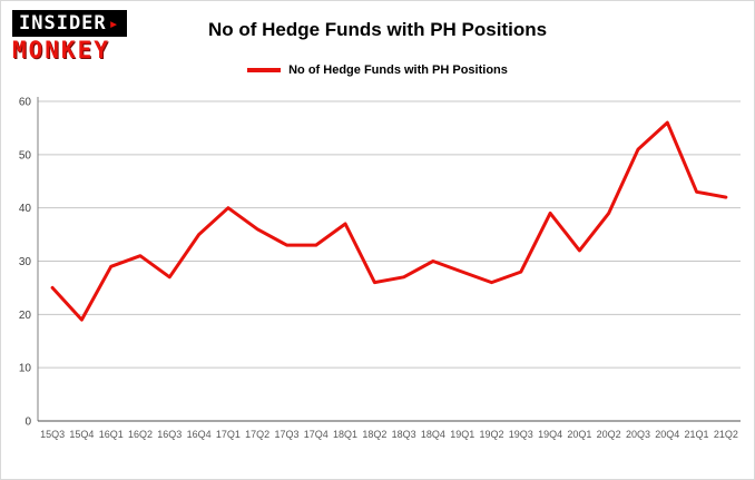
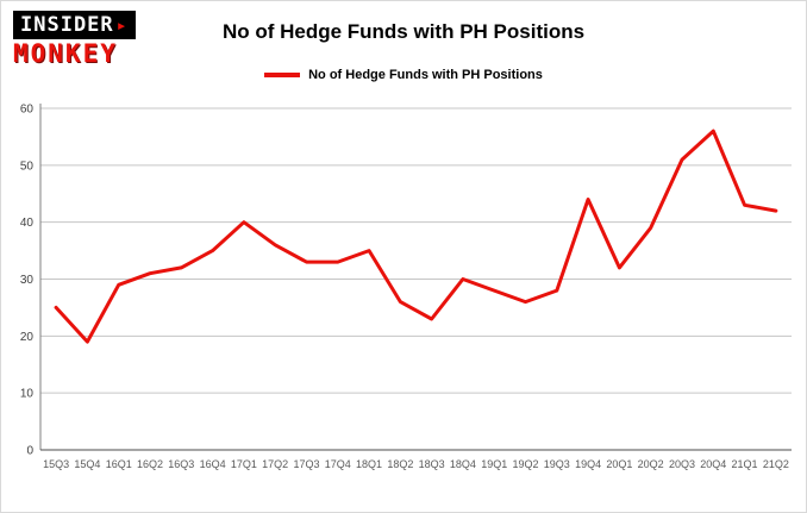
16Q3: 27 -> 32
18Q1: 37 -> 35
18Q3: 27 -> 23
19Q4: 39 -> 44
